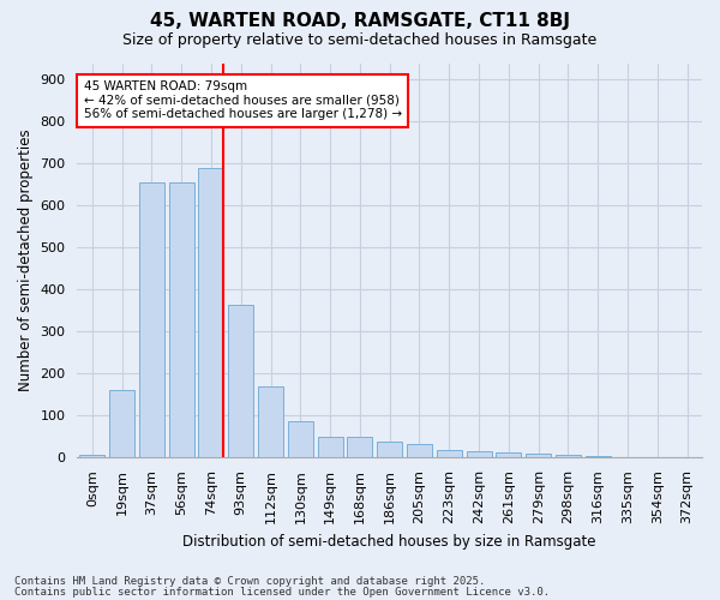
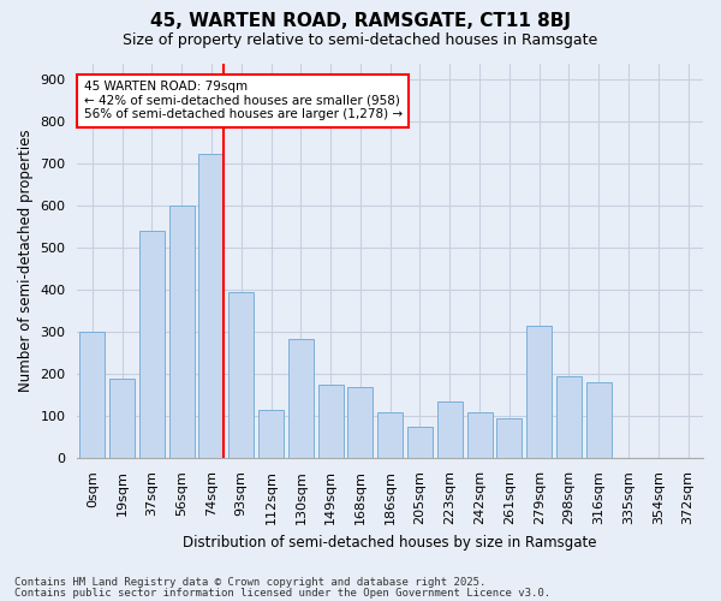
0sqm: 8 -> 300
19sqm: 160 -> 190
37sqm: 655 -> 540
56sqm: 655 -> 600
74sqm: 690 -> 725
93sqm: 365 -> 395
112sqm: 170 -> 115
130sqm: 88 -> 285
149sqm: 50 -> 175
168sqm: 50 -> 170
186sqm: 38 -> 110
205sqm: 32 -> 75
223sqm: 17 -> 135
242sqm: 14 -> 110
261sqm: 12 -> 95
279sqm: 10 -> 315
298sqm: 8 -> 195
316sqm: 3 -> 180
